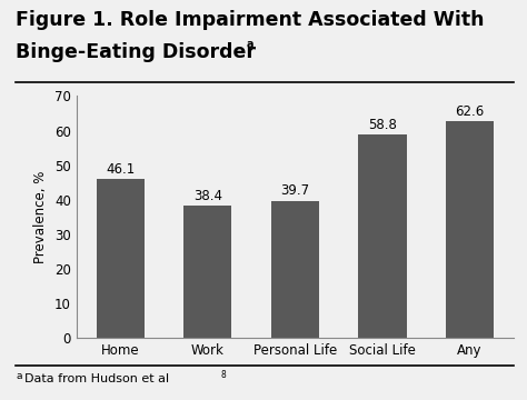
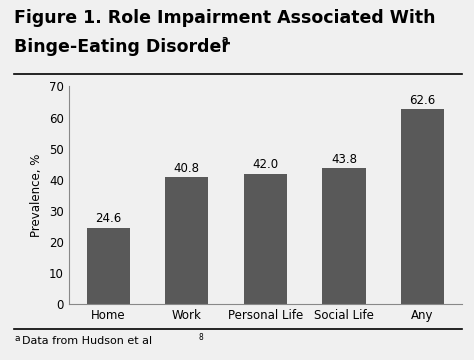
Home: 46.1 -> 24.6
Work: 38.4 -> 40.8
Personal Life: 39.7 -> 42.0
Social Life: 58.8 -> 43.8
